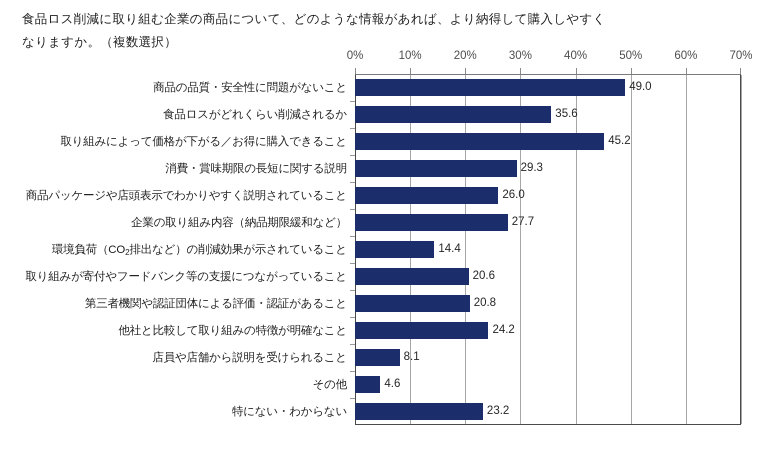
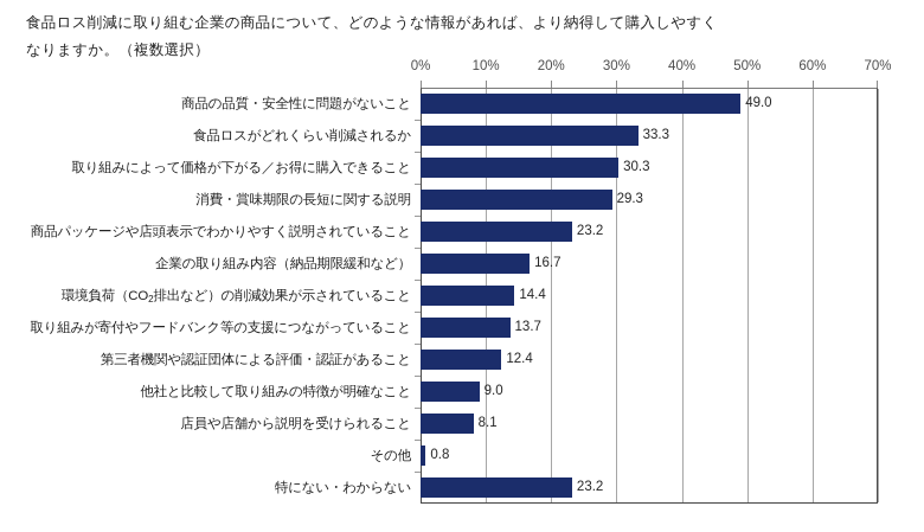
食品ロスがどれくらい削減されるか: 35.6 -> 33.3
取り組みによって価格が下がる／お得に購入できること: 45.2 -> 30.3
商品パッケージや店頭表示でわかりやすく説明されていること: 26.0 -> 23.2
企業の取り組み内容（納品期限緩和など）: 27.7 -> 16.7
取り組みが寄付やフードバンク等の支援につながっていること: 20.6 -> 13.7
第三者機関や認証団体による評価・認証があること: 20.8 -> 12.4
他社と比較して取り組みの特徴が明確なこと: 24.2 -> 9.0
その他: 4.6 -> 0.8
